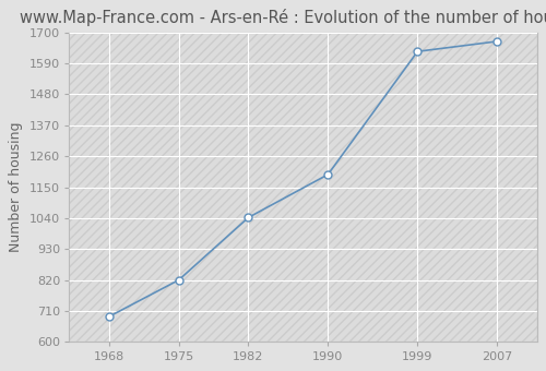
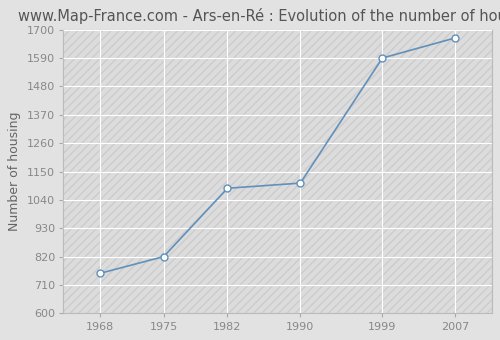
1968: 690 -> 755
1982: 1042 -> 1085
1990: 1195 -> 1105
1999: 1632 -> 1590
